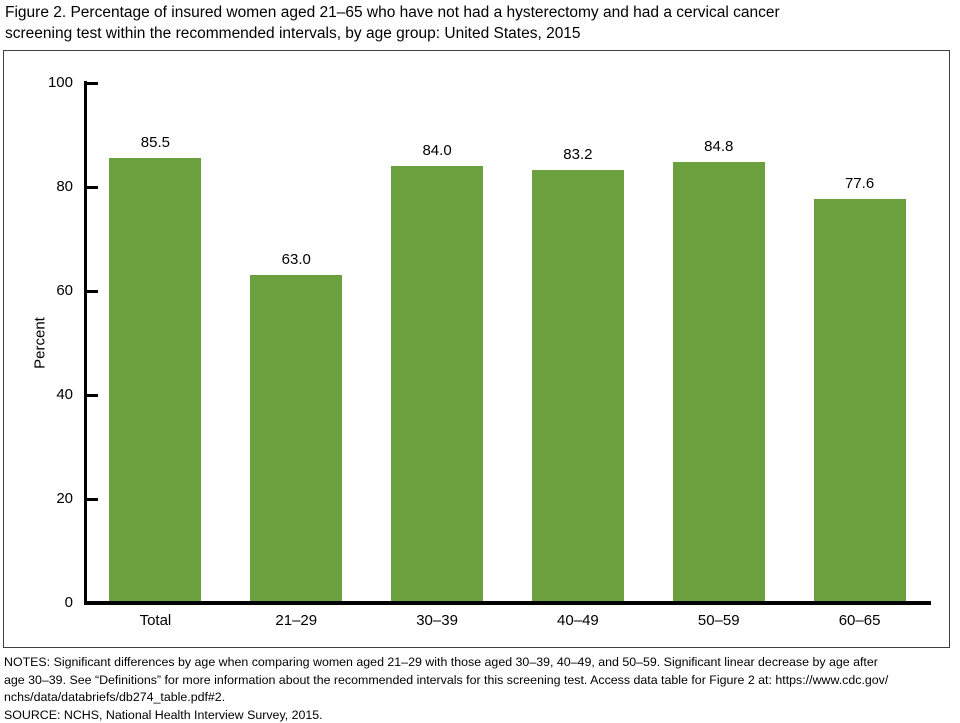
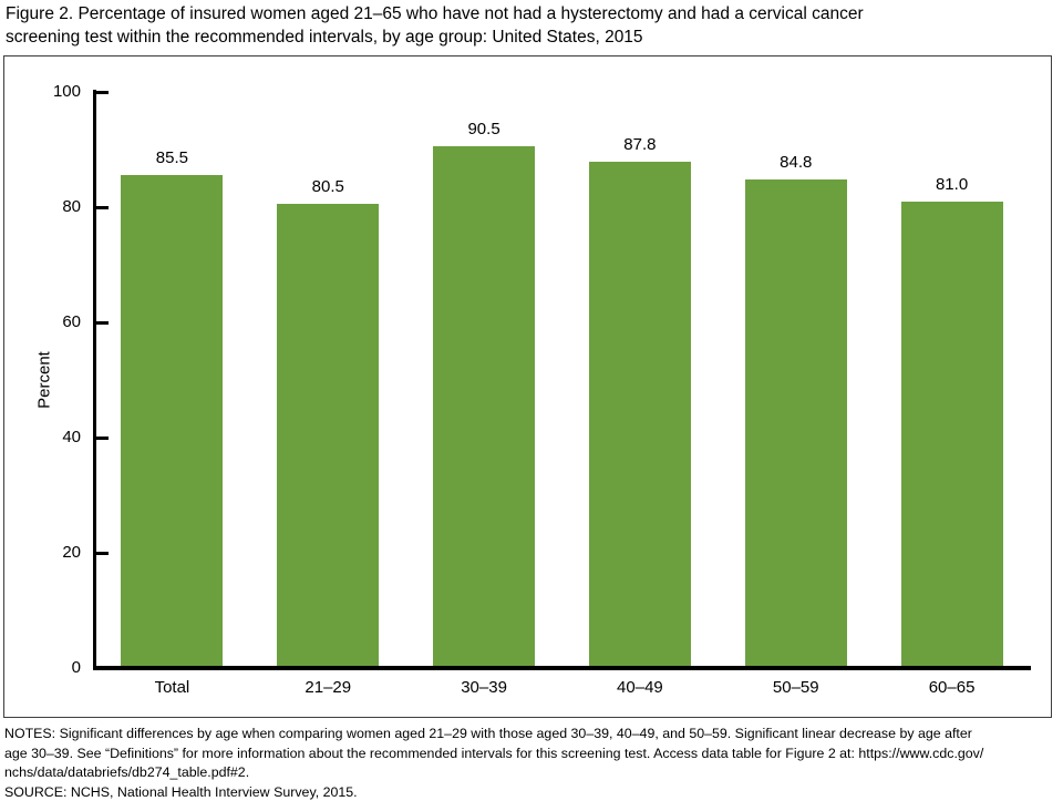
21–29: 63.0 -> 80.5
30–39: 84.0 -> 90.5
40–49: 83.2 -> 87.8
60–65: 77.6 -> 81.0
